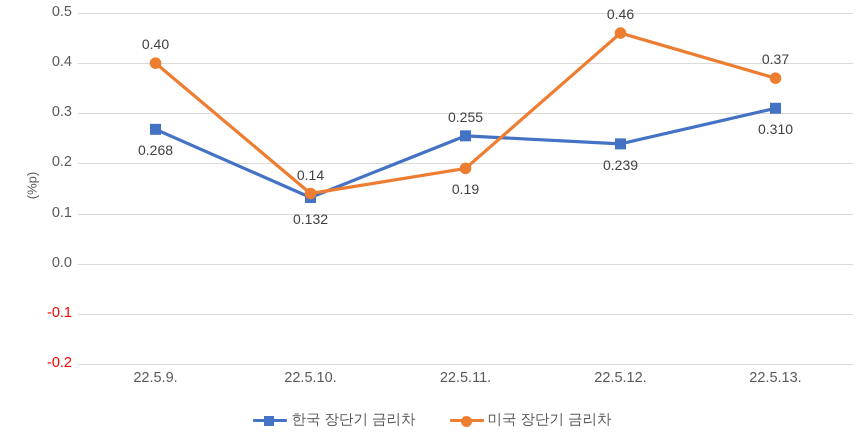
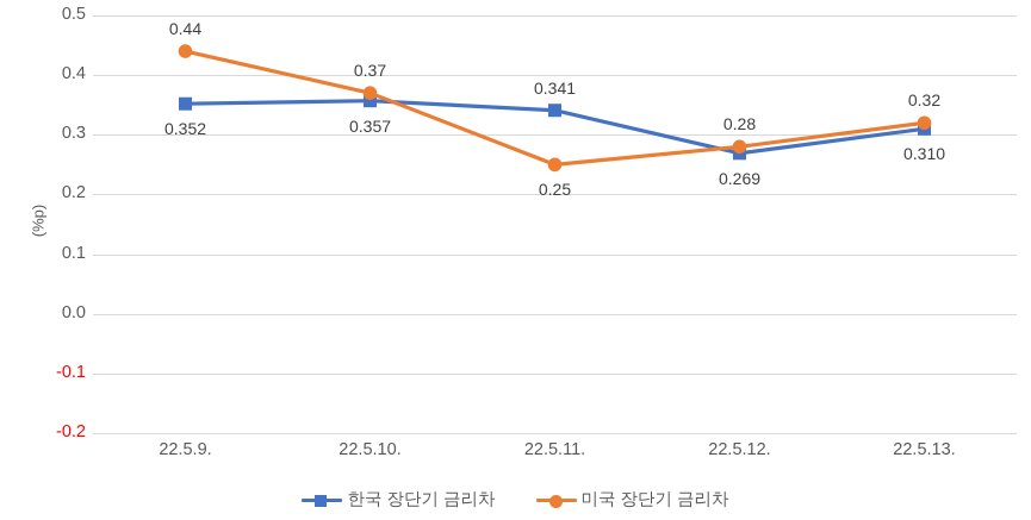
한국 장단기 금리차/22.5.9.: 0.268 -> 0.352
미국 장단기 금리차/22.5.9.: 0.40 -> 0.44
한국 장단기 금리차/22.5.10.: 0.132 -> 0.357
미국 장단기 금리차/22.5.10.: 0.14 -> 0.37
한국 장단기 금리차/22.5.11.: 0.255 -> 0.341
미국 장단기 금리차/22.5.11.: 0.19 -> 0.25
한국 장단기 금리차/22.5.12.: 0.239 -> 0.269
미국 장단기 금리차/22.5.12.: 0.46 -> 0.28
미국 장단기 금리차/22.5.13.: 0.37 -> 0.32
